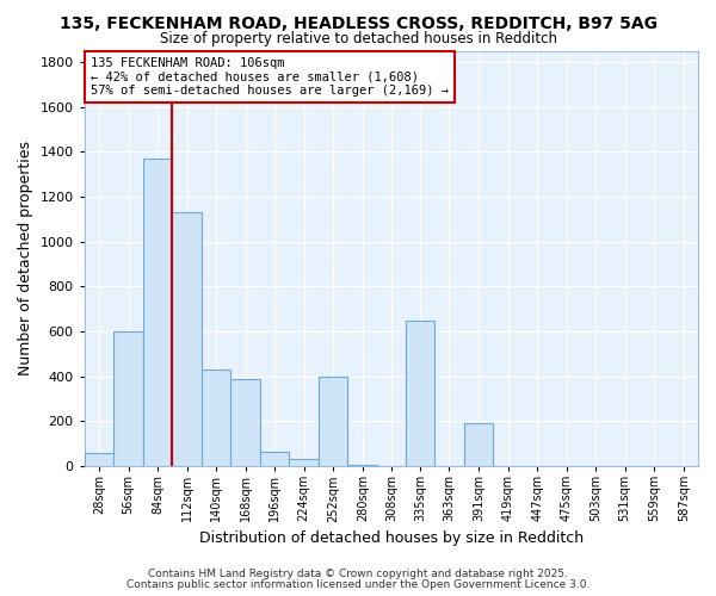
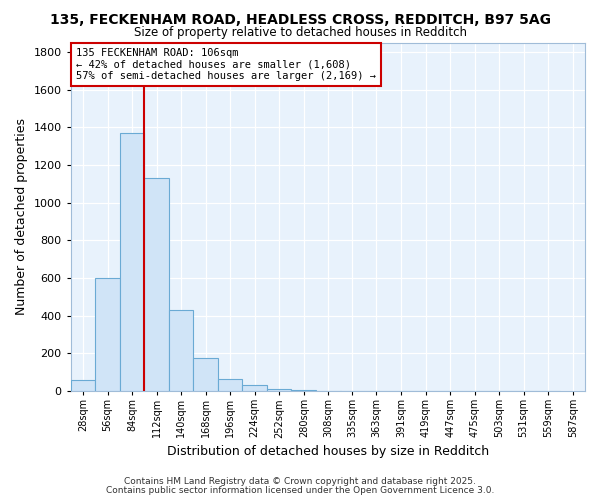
168sqm: 390 -> 180
252sqm: 400 -> 10
335sqm: 650 -> 0
391sqm: 190 -> 0
